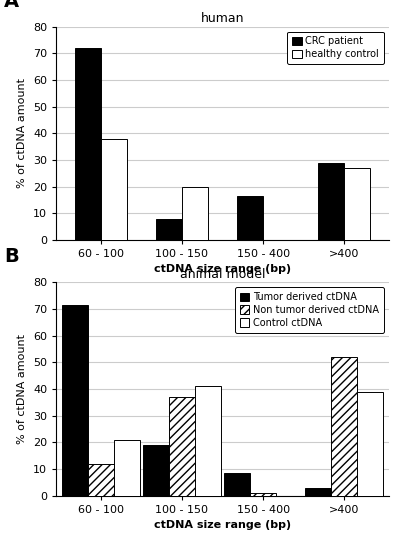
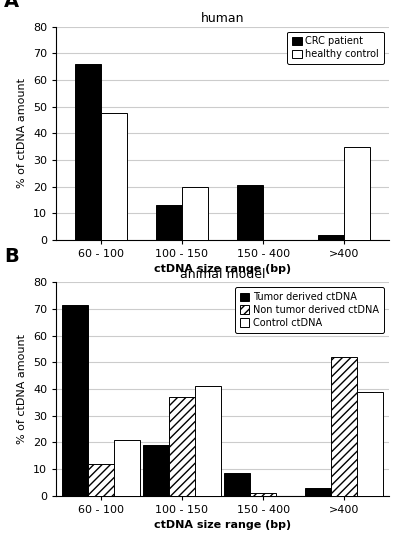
human/CRC patient/60 - 100: 72.0 -> 66.0
human/healthy control/60 - 100: 38.0 -> 47.5
human/CRC patient/100 - 150: 8.0 -> 13.0
human/CRC patient/150 - 400: 16.5 -> 20.5
human/CRC patient/>400: 29.0 -> 2.0
human/healthy control/>400: 27.0 -> 35.0
